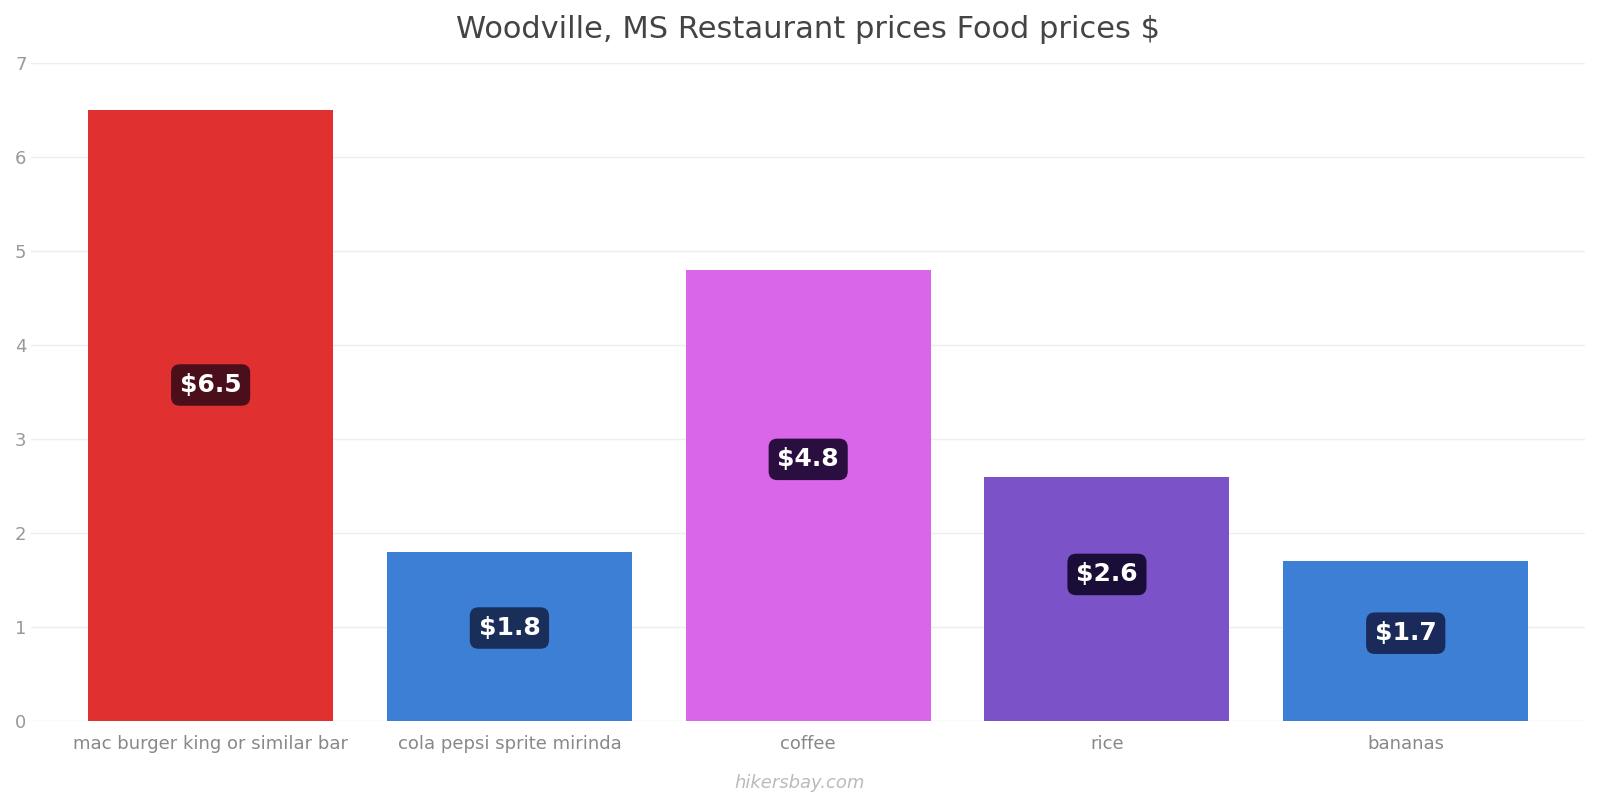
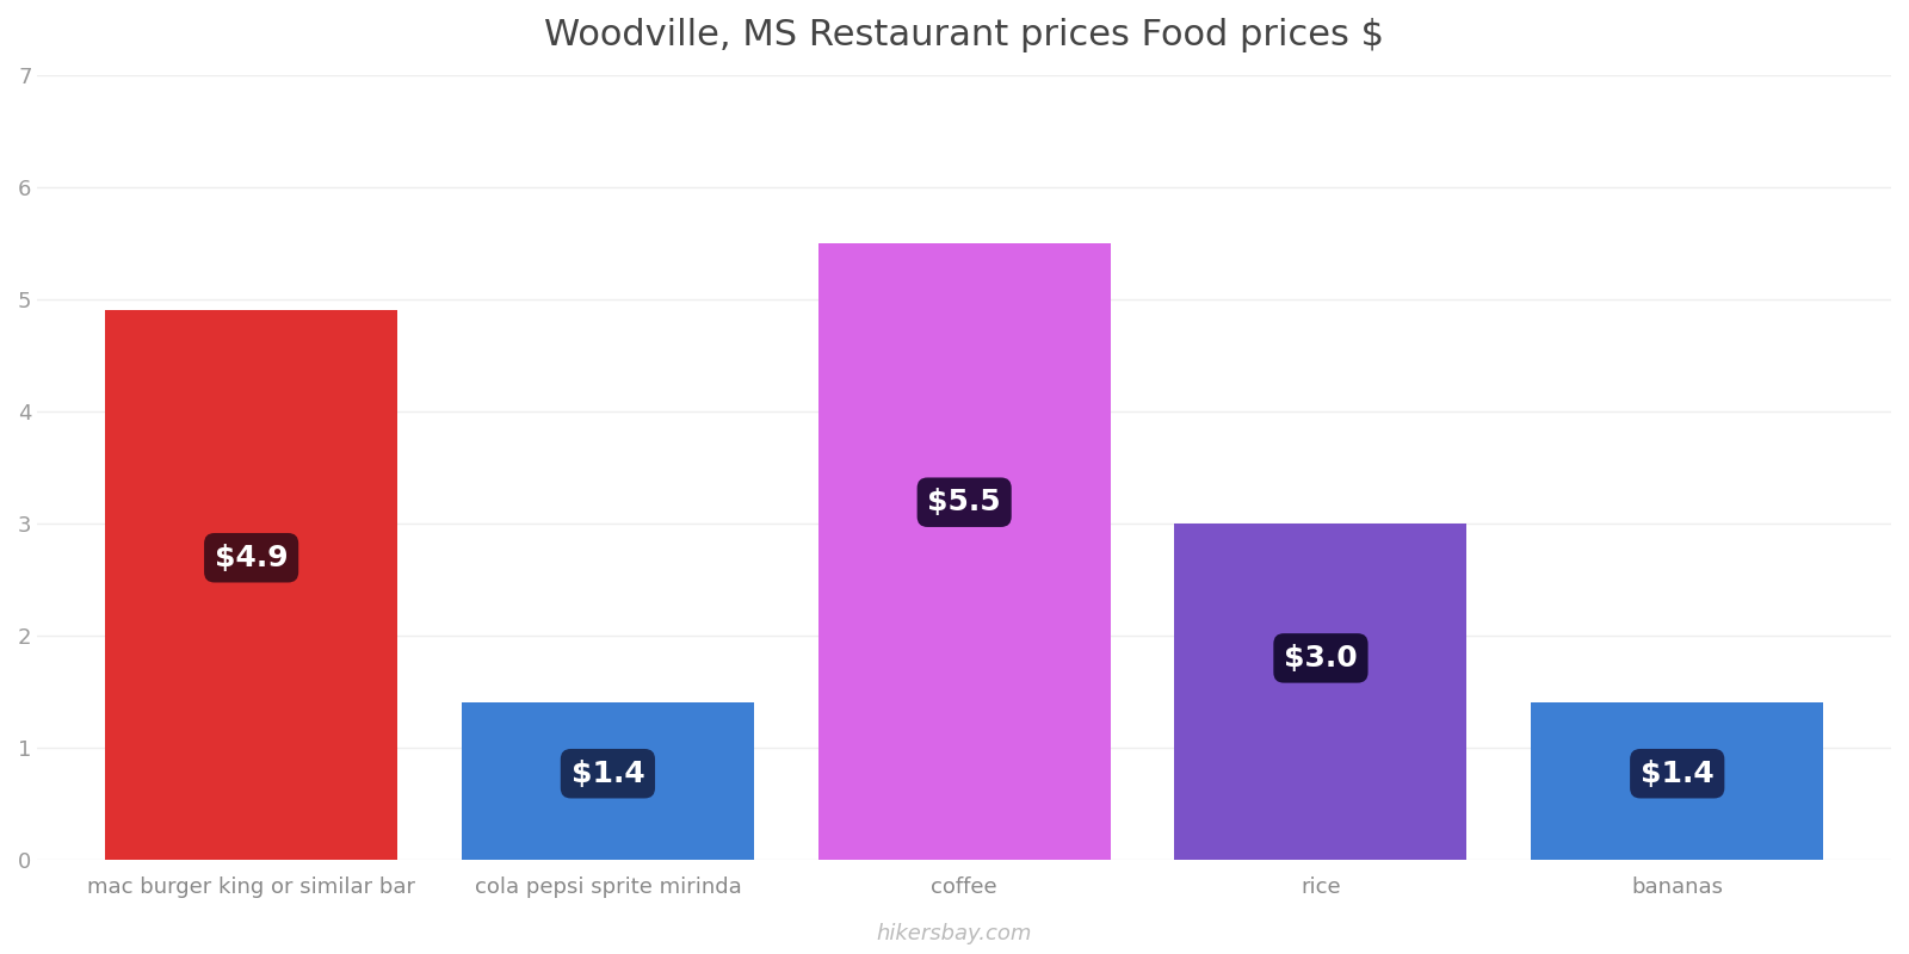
mac burger king or similar bar: $6.5 -> $4.9
cola pepsi sprite mirinda: $1.8 -> $1.4
coffee: $4.8 -> $5.5
rice: $2.6 -> $3.0
bananas: $1.7 -> $1.4
